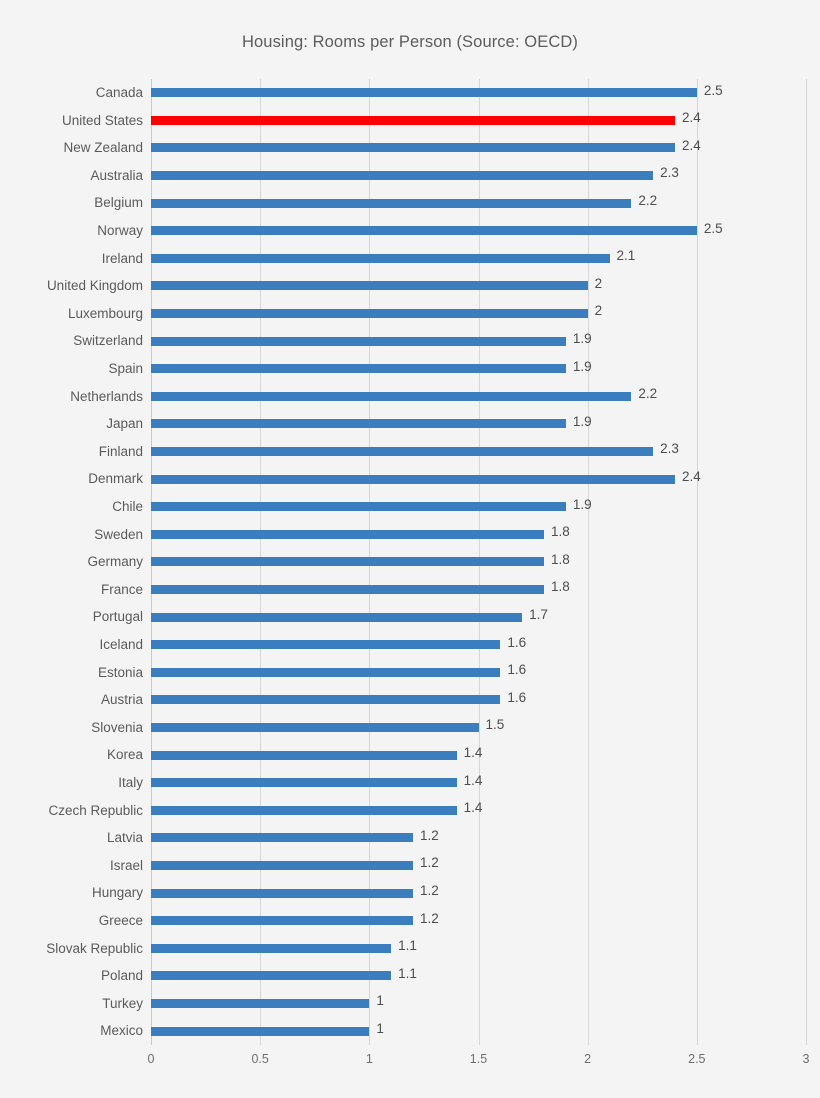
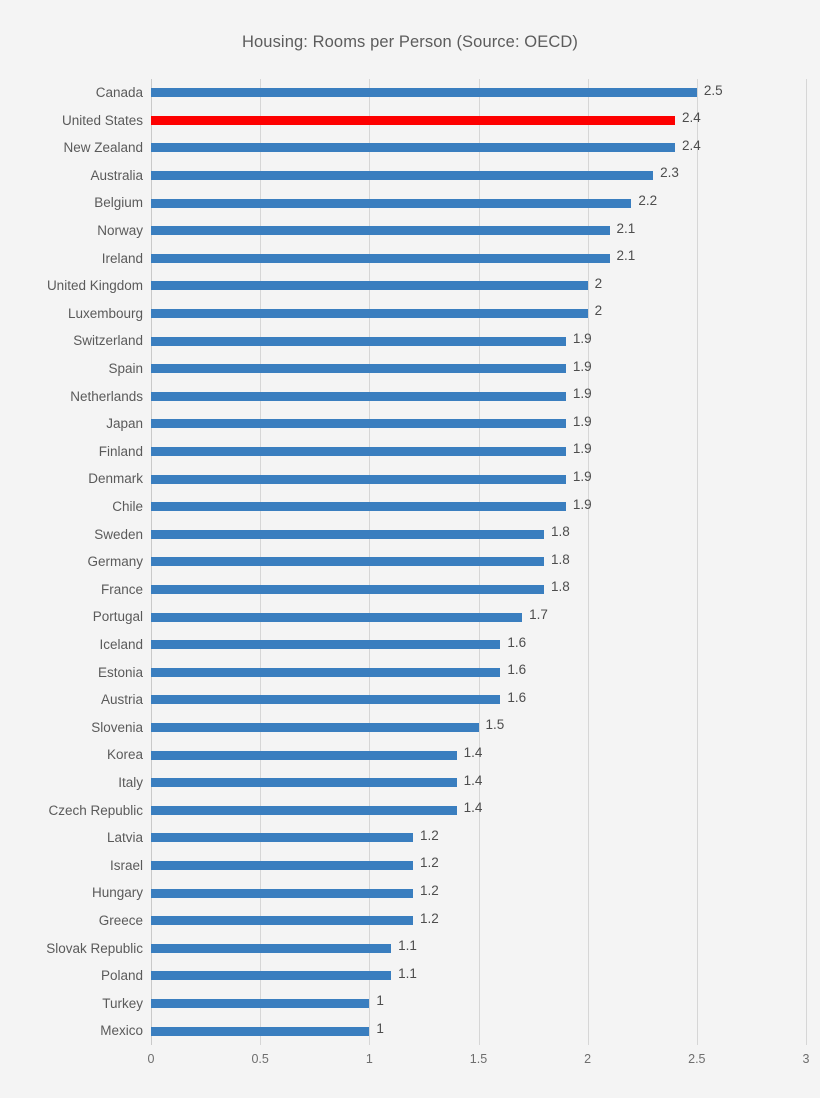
Norway: 2.5 -> 2.1
Netherlands: 2.2 -> 1.9
Finland: 2.3 -> 1.9
Denmark: 2.4 -> 1.9
